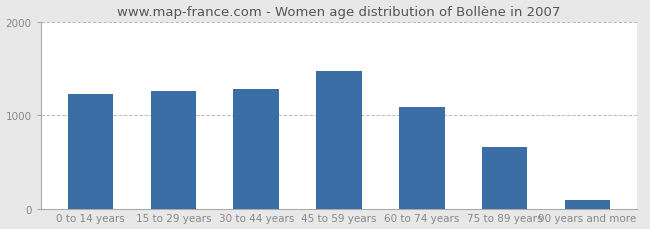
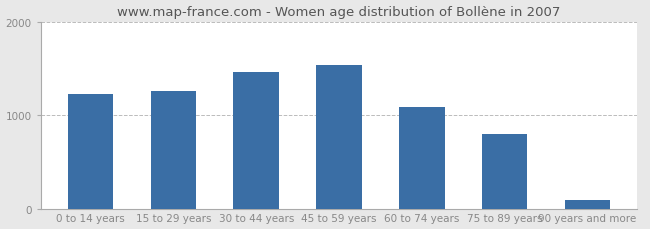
30 to 44 years: 1280 -> 1460
45 to 59 years: 1470 -> 1540
75 to 89 years: 660 -> 800
